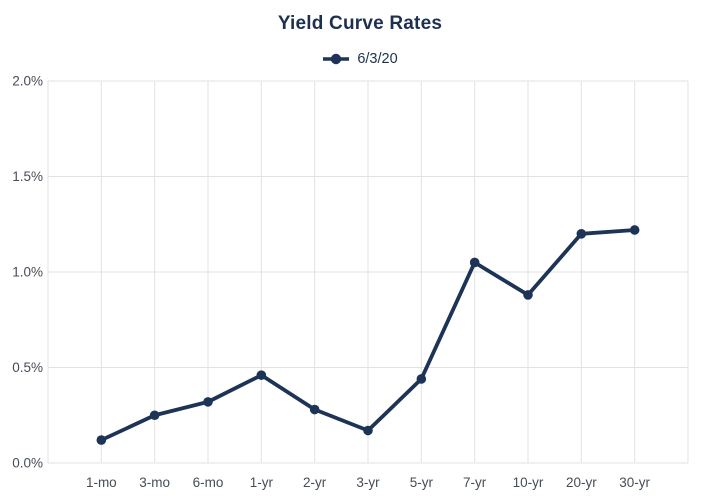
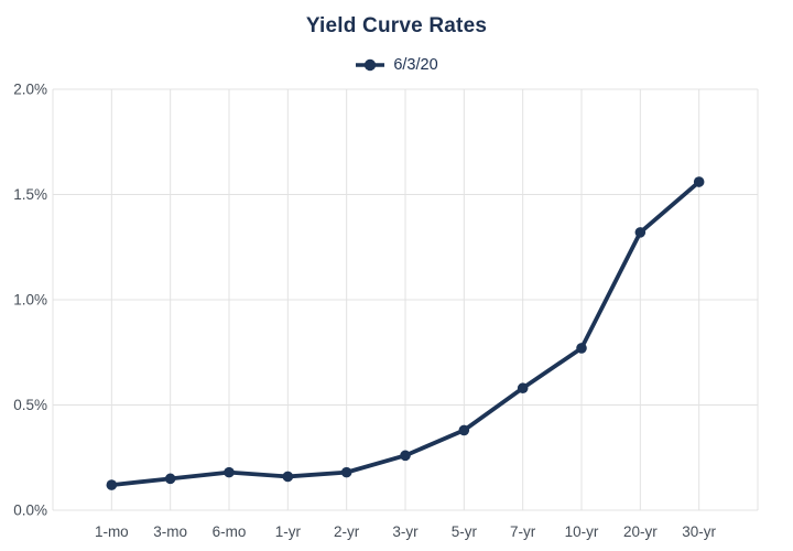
3-mo: 0.25% -> 0.15%
6-mo: 0.32% -> 0.18%
1-yr: 0.46% -> 0.16%
2-yr: 0.28% -> 0.18%
3-yr: 0.17% -> 0.26%
5-yr: 0.44% -> 0.38%
7-yr: 1.05% -> 0.58%
10-yr: 0.88% -> 0.77%
20-yr: 1.20% -> 1.32%
30-yr: 1.22% -> 1.56%
